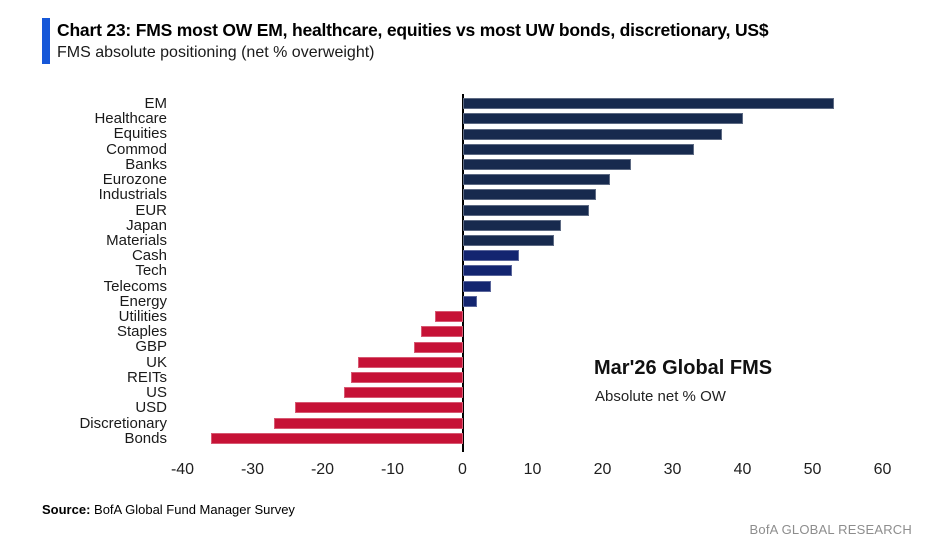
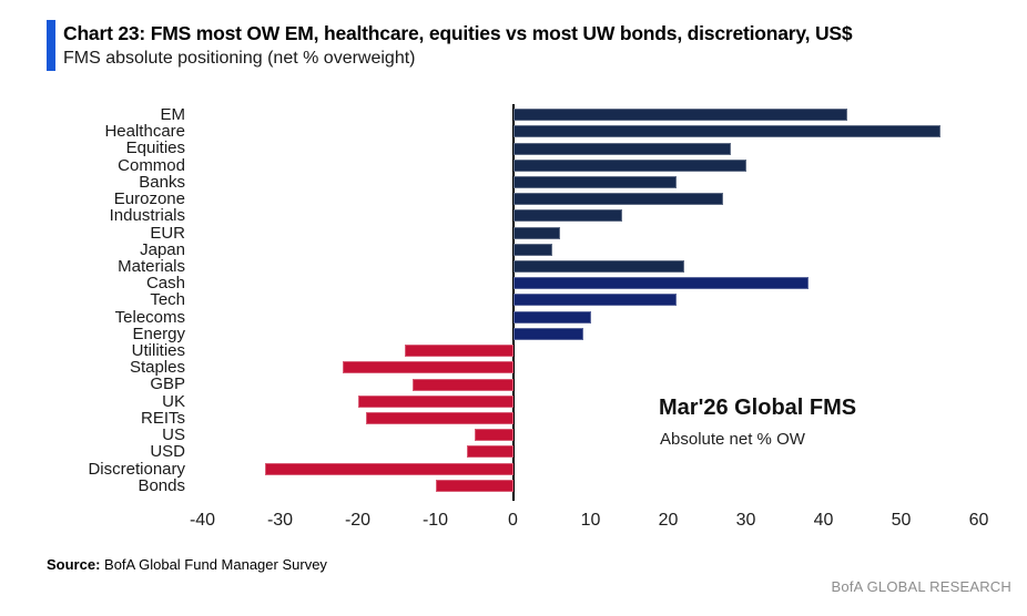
EM: 53 -> 43
Healthcare: 40 -> 55
Equities: 37 -> 28
Commod: 33 -> 30
Banks: 24 -> 21
Eurozone: 21 -> 27
Industrials: 19 -> 14
EUR: 18 -> 6
Japan: 14 -> 5
Materials: 13 -> 22
Cash: 8 -> 38
Tech: 7 -> 21
Telecoms: 4 -> 10
Energy: 2 -> 9
Utilities: -4 -> -14
Staples: -6 -> -22
GBP: -7 -> -13
UK: -15 -> -20
REITs: -16 -> -19
US: -17 -> -5
USD: -24 -> -6
Discretionary: -27 -> -32
Bonds: -36 -> -10
